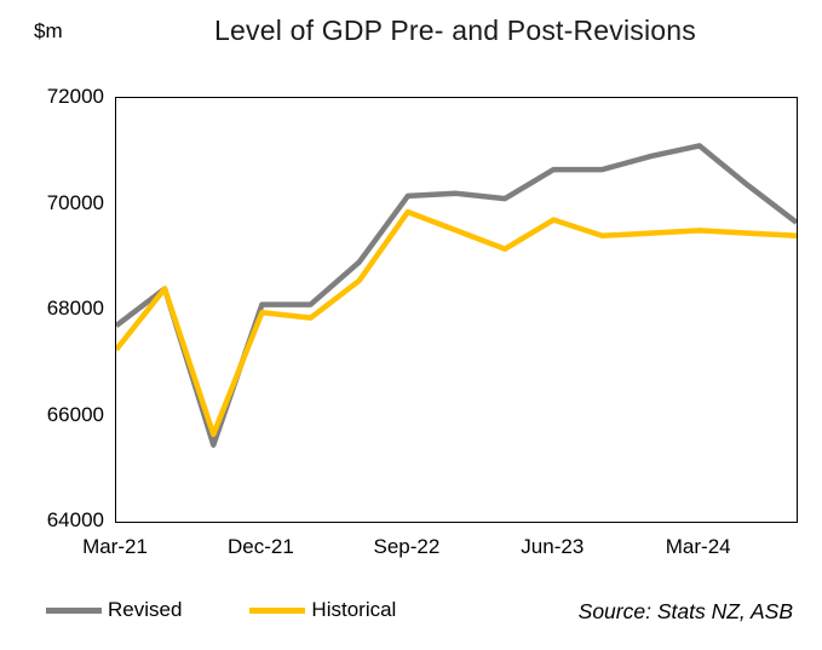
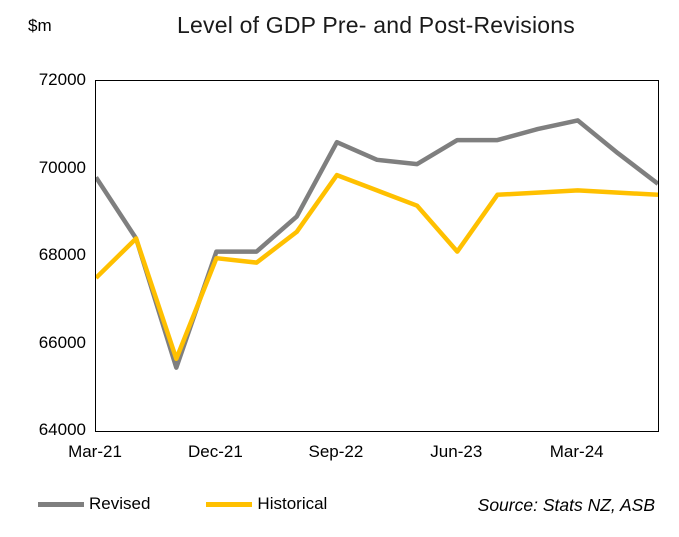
Revised/Mar-21: 67700 -> 69800
Historical/Mar-21: 67200 -> 67500
Revised/Sep-22: 70200 -> 70600
Historical/Jun-23: 69700 -> 68100
